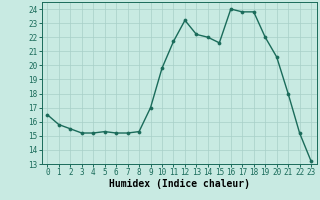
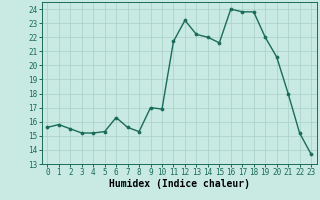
0: 16.5 -> 15.6
6: 15.2 -> 16.3
7: 15.2 -> 15.6
10: 19.8 -> 16.9
23: 13.2 -> 13.7
